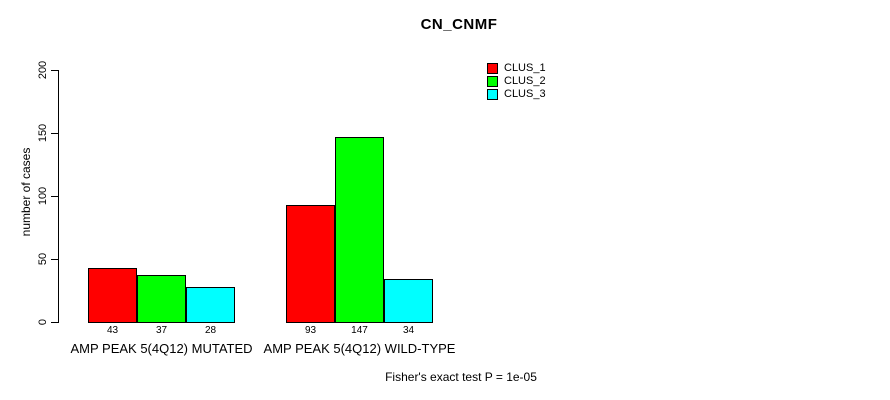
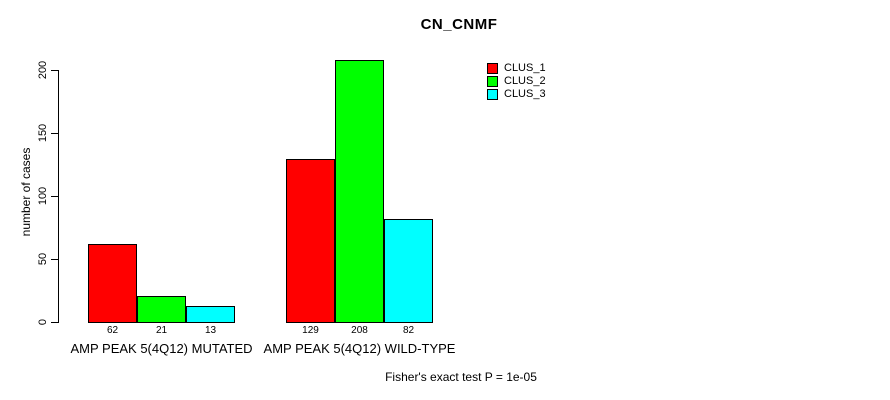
CLUS_1/AMP PEAK 5(4Q12) MUTATED: 43 -> 62
CLUS_2/AMP PEAK 5(4Q12) MUTATED: 37 -> 21
CLUS_3/AMP PEAK 5(4Q12) MUTATED: 28 -> 13
CLUS_1/AMP PEAK 5(4Q12) WILD-TYPE: 93 -> 129
CLUS_2/AMP PEAK 5(4Q12) WILD-TYPE: 147 -> 208
CLUS_3/AMP PEAK 5(4Q12) WILD-TYPE: 34 -> 82
